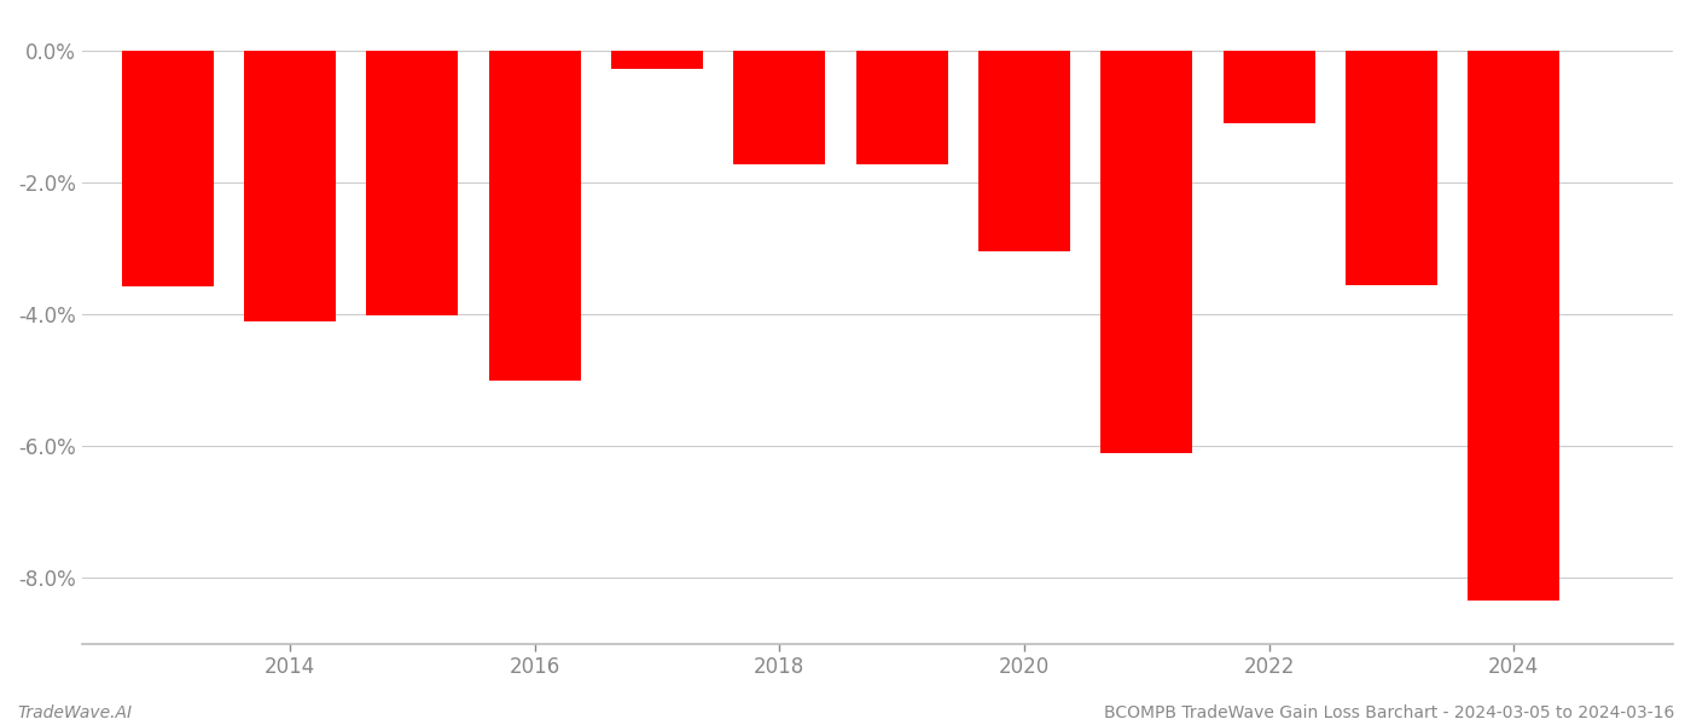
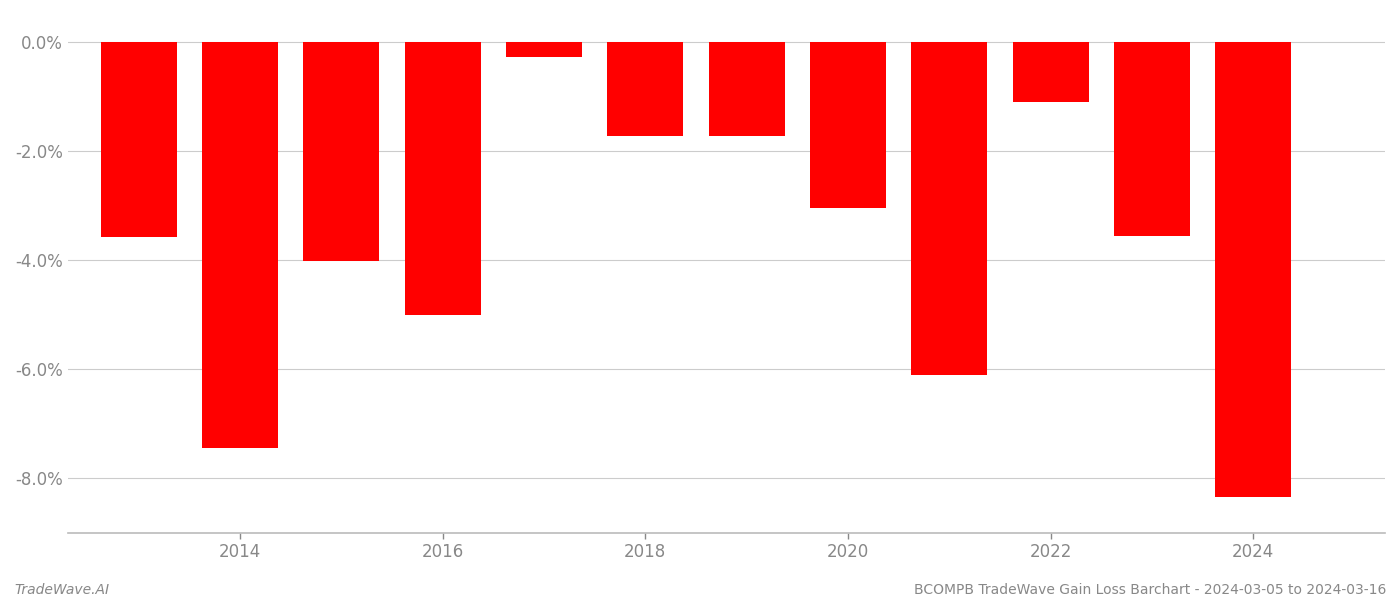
2014: -4.10% -> -7.44%
